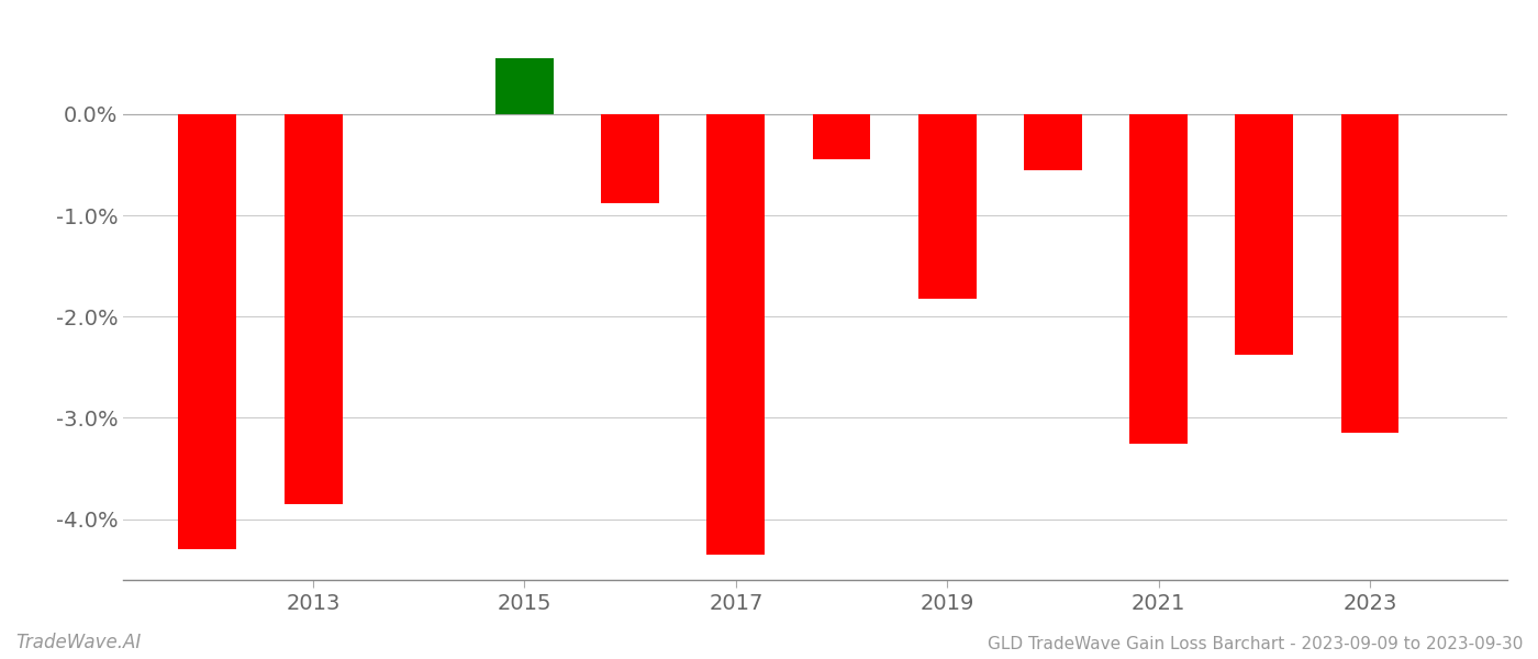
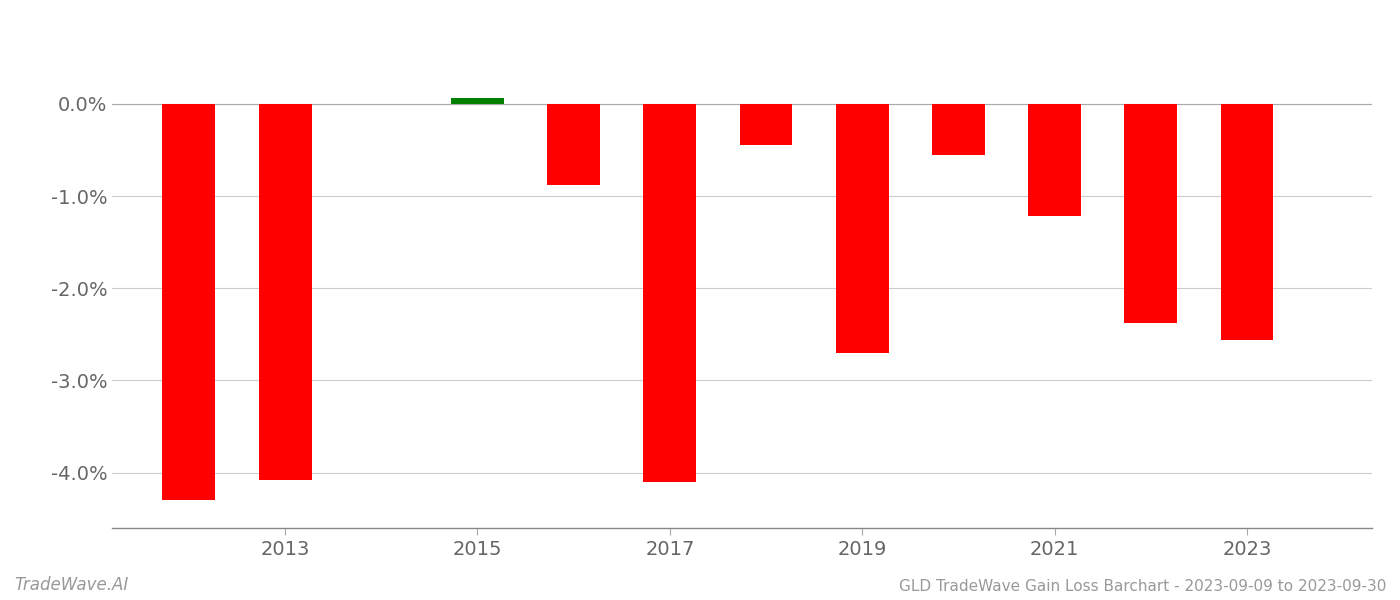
2013: -3.85% -> -4.08%
2015: 0.55% -> 0.06%
2017: -4.35% -> -4.10%
2019: -1.82% -> -2.70%
2021: -3.25% -> -1.22%
2023: -3.15% -> -2.56%
